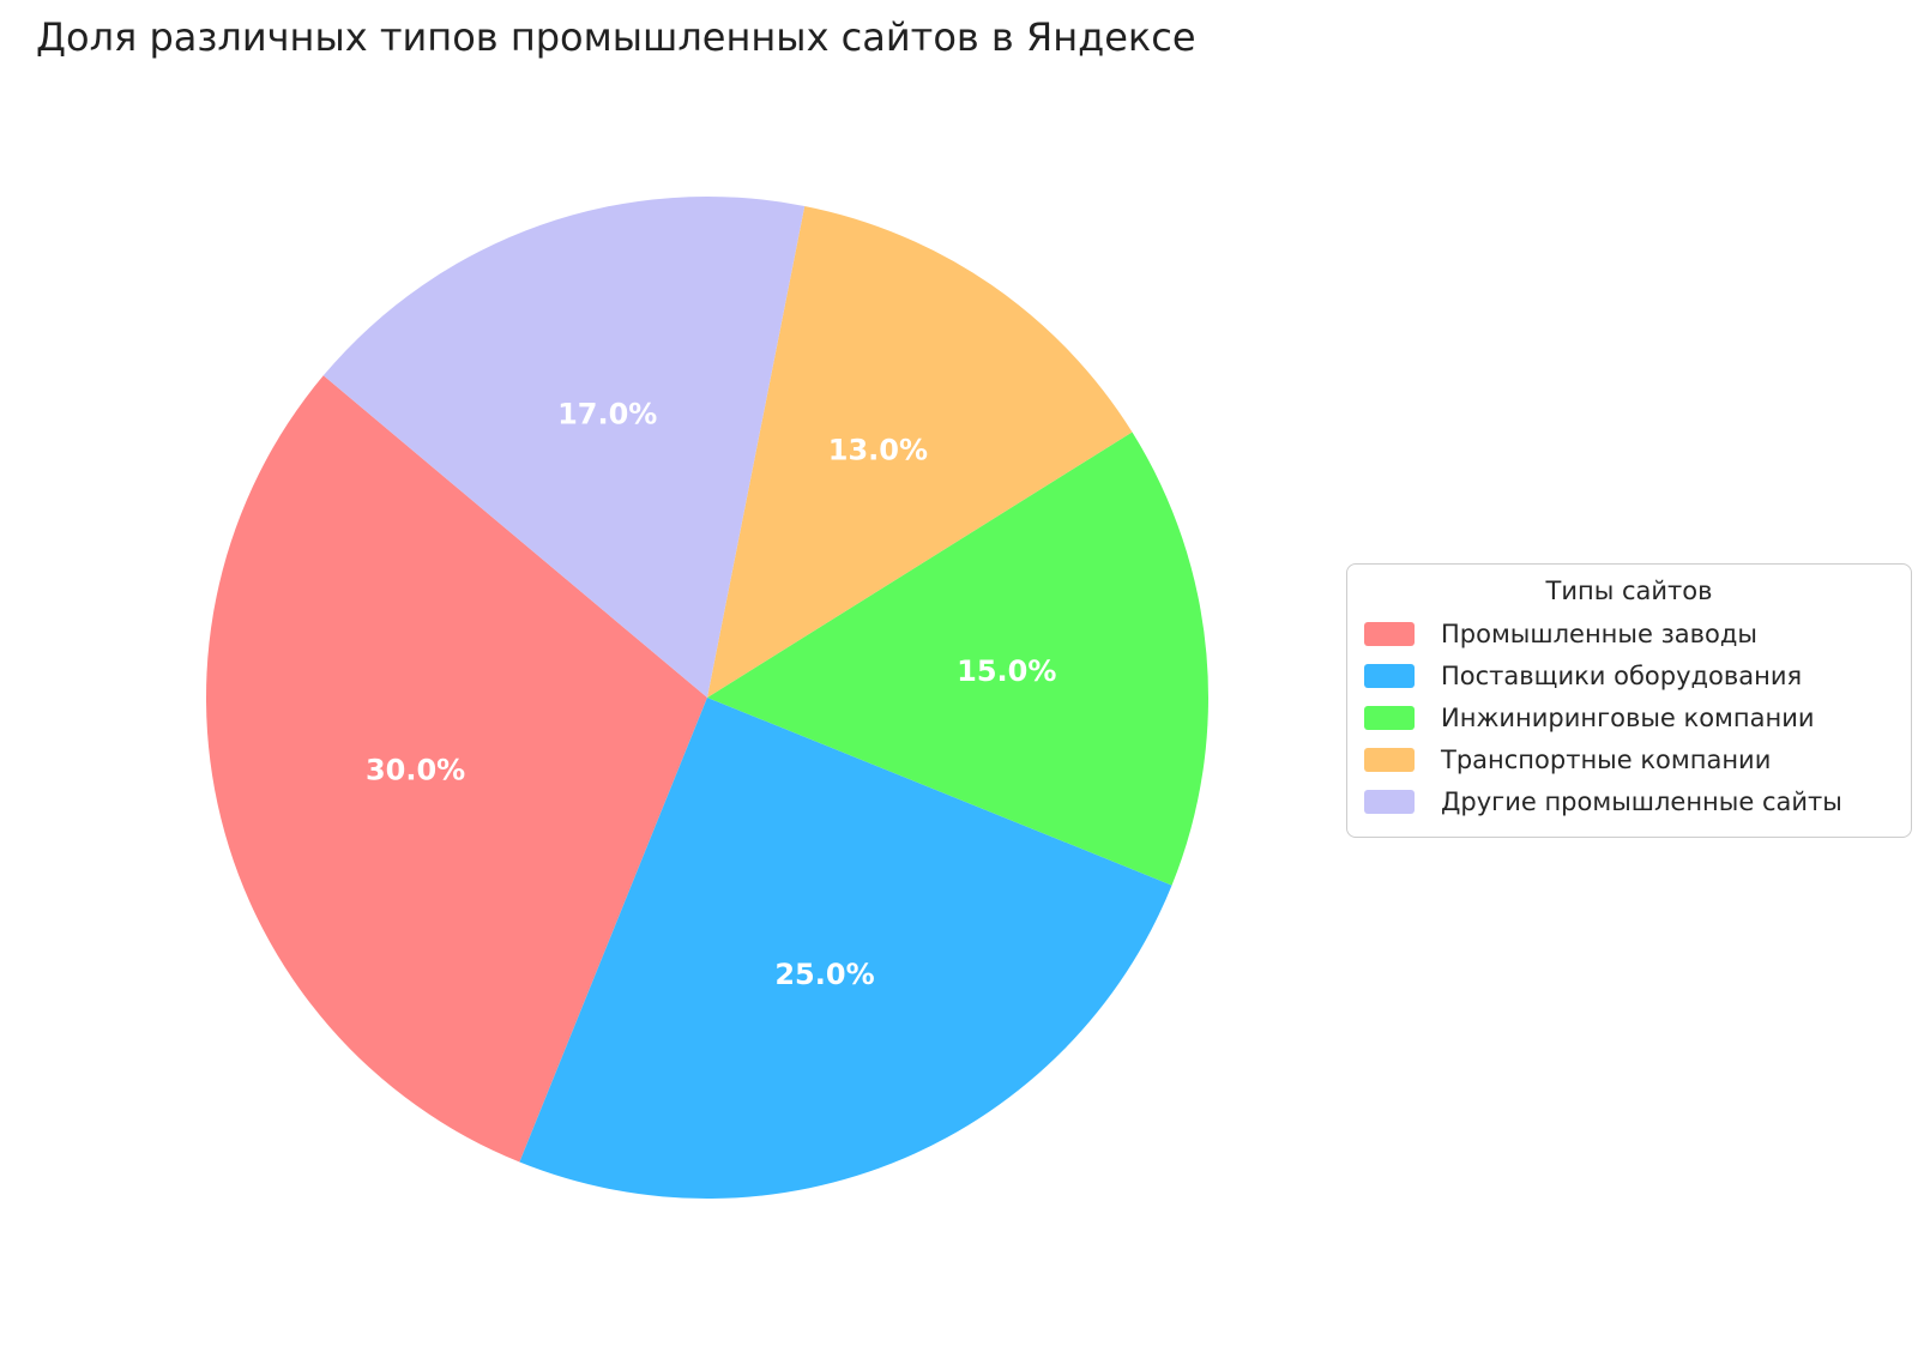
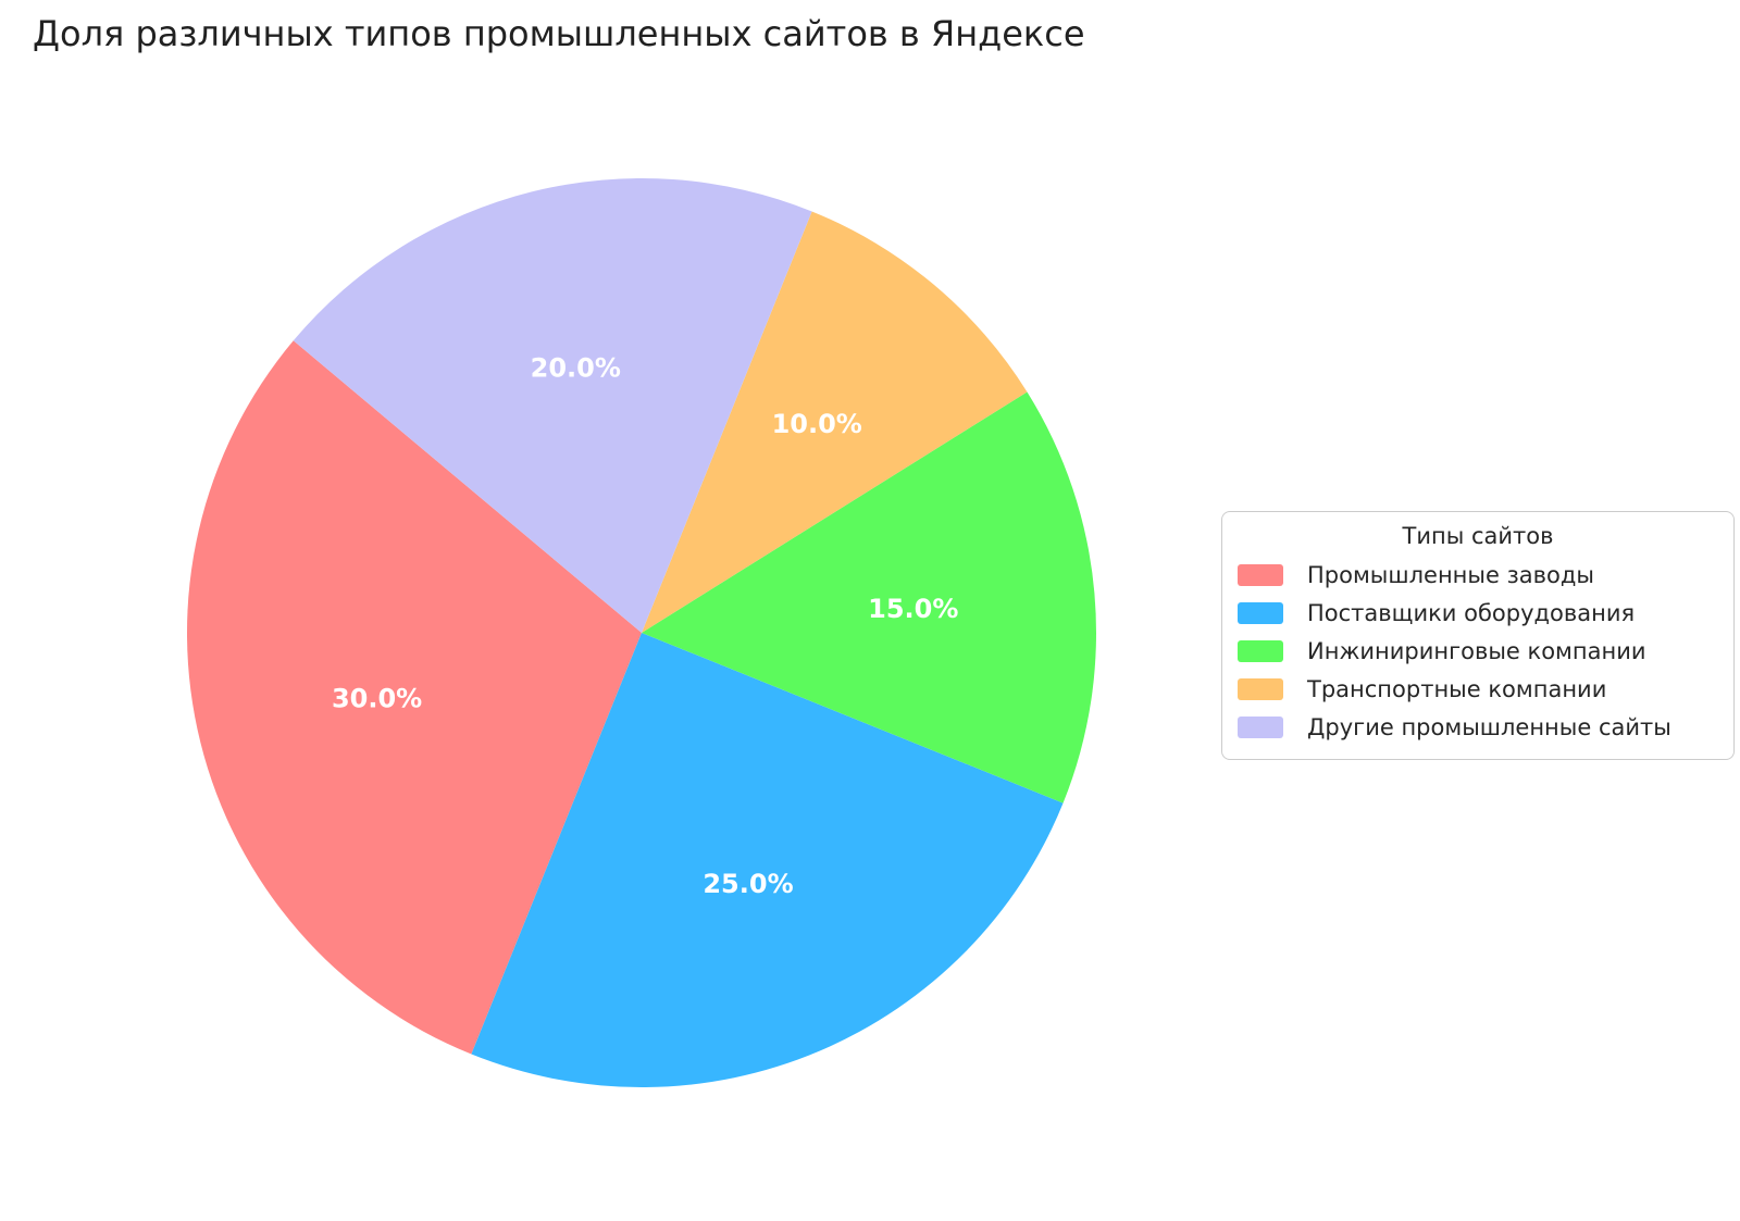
Транспортные компании: 13.0% -> 10.0%
Другие промышленные сайты: 17.0% -> 20.0%
